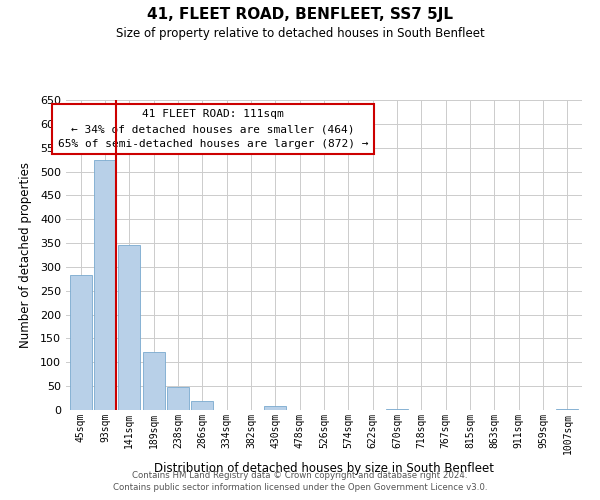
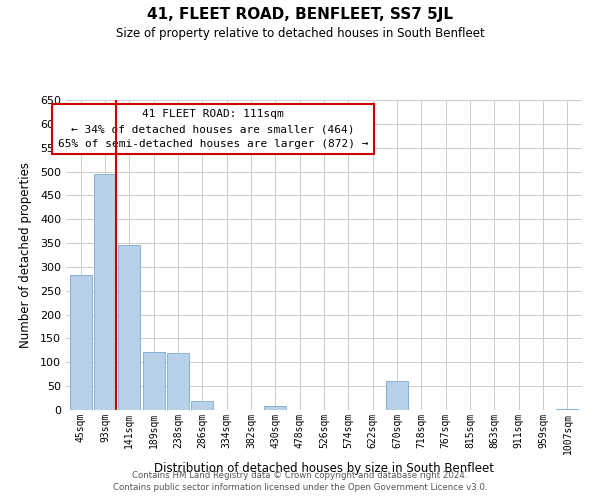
93sqm: 524 -> 495
238sqm: 48 -> 120
670sqm: 2 -> 60
